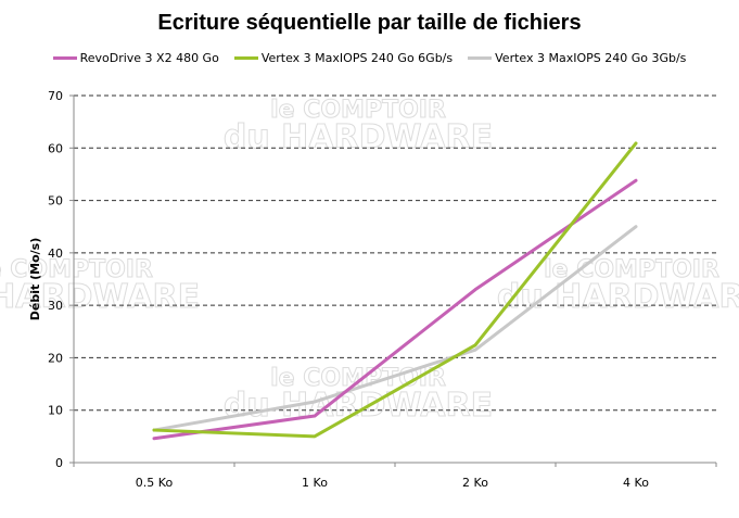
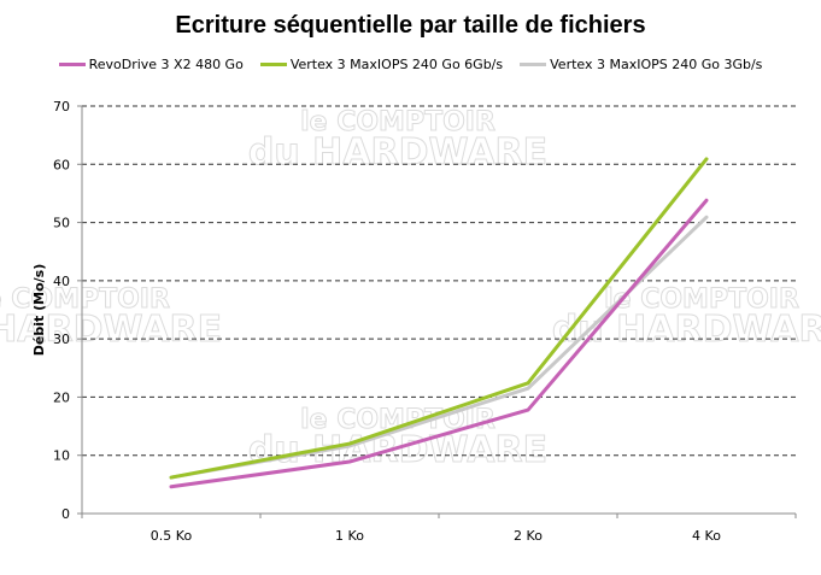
Vertex 3 MaxIOPS 240 Go 6Gb/s/1 Ko: 5 -> 12
RevoDrive 3 X2 480 Go/2 Ko: 33 -> 18
Vertex 3 MaxIOPS 240 Go 3Gb/s/4 Ko: 45 -> 51
